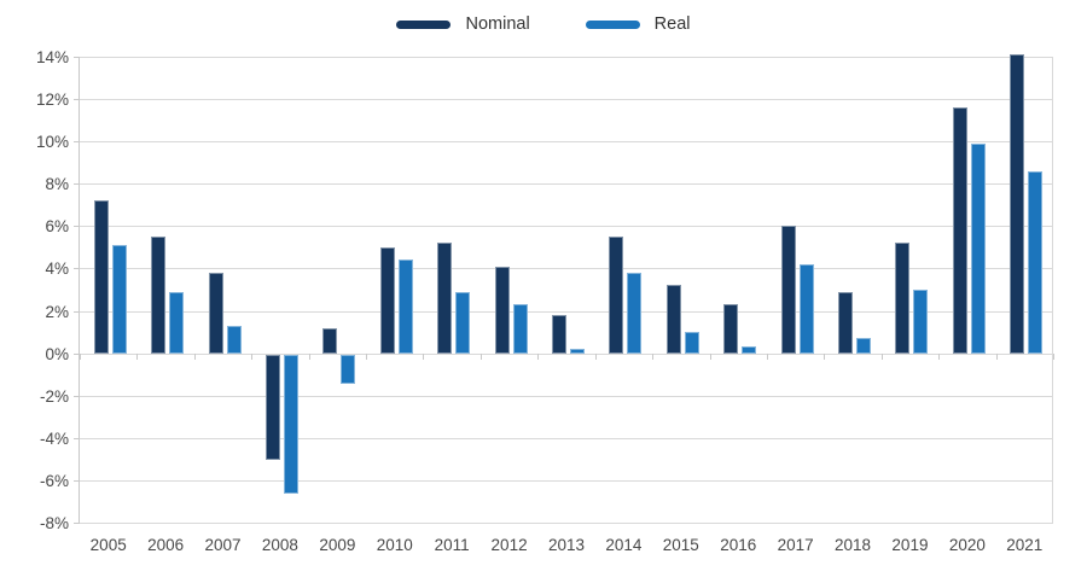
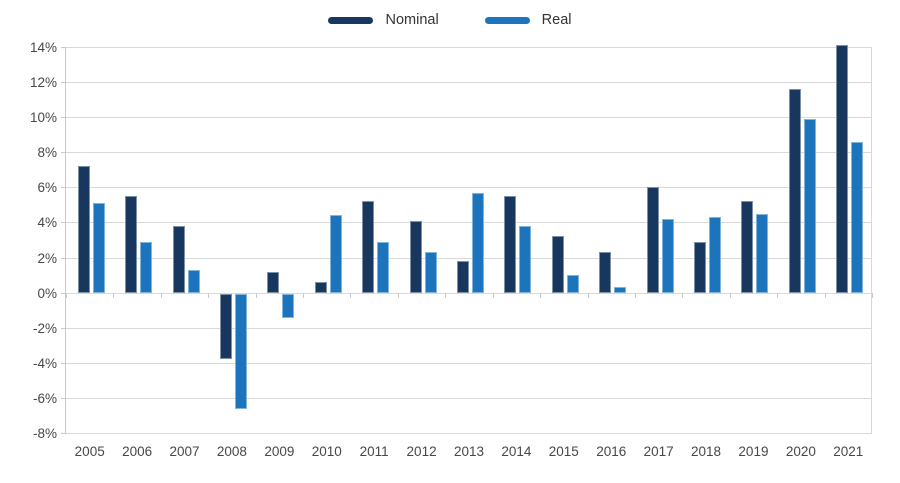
Nominal/2008: -5.0% -> -3.7%
Nominal/2010: 5.0% -> 0.6%
Real/2013: 0.2% -> 5.7%
Real/2018: 0.7% -> 4.3%
Real/2019: 3.0% -> 4.5%
